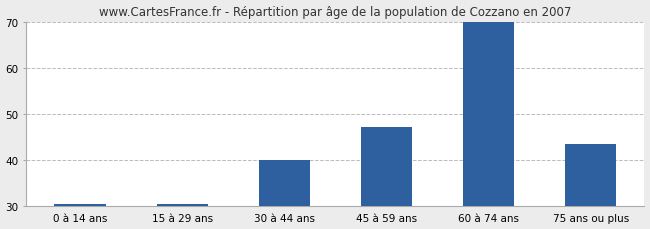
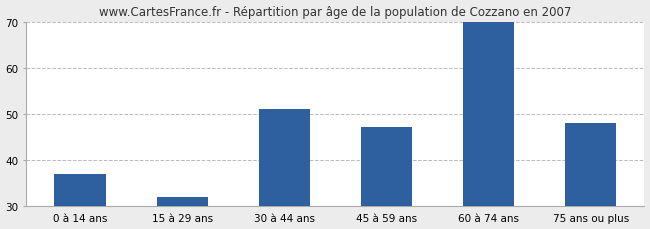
0 à 14 ans: 30.5 -> 37.0
15 à 29 ans: 30.5 -> 32.0
30 à 44 ans: 40.0 -> 51.0
75 ans ou plus: 43.5 -> 48.0
